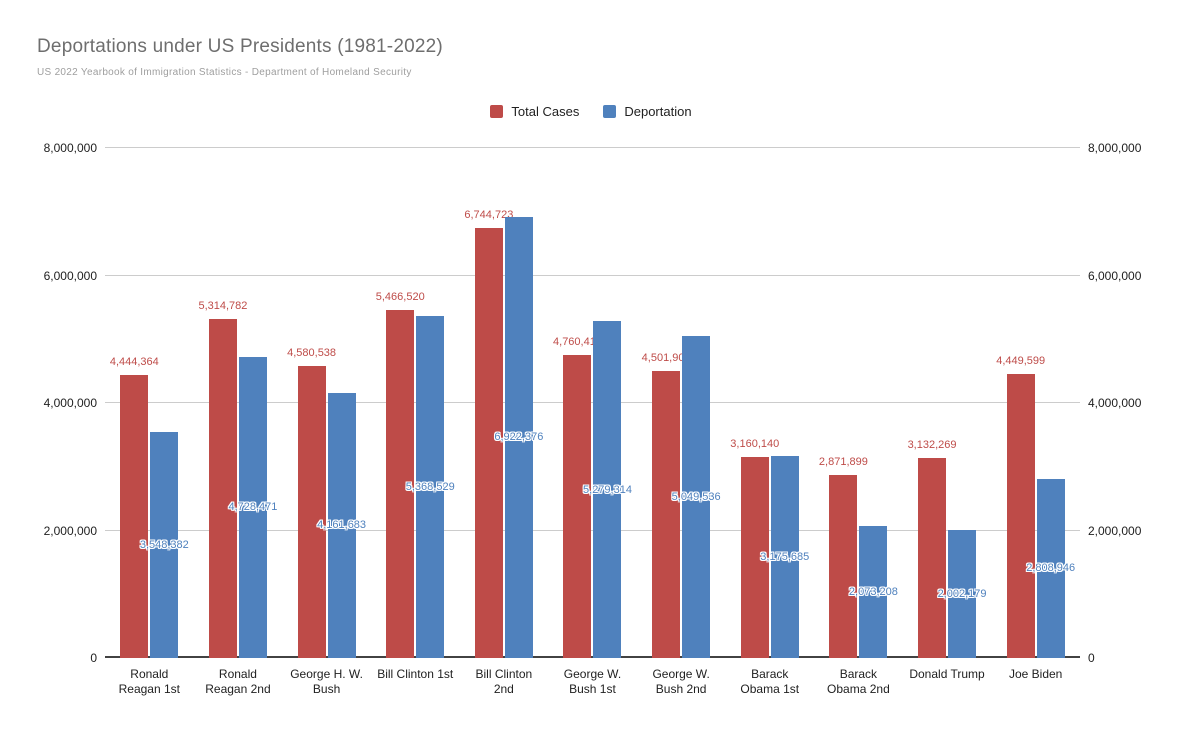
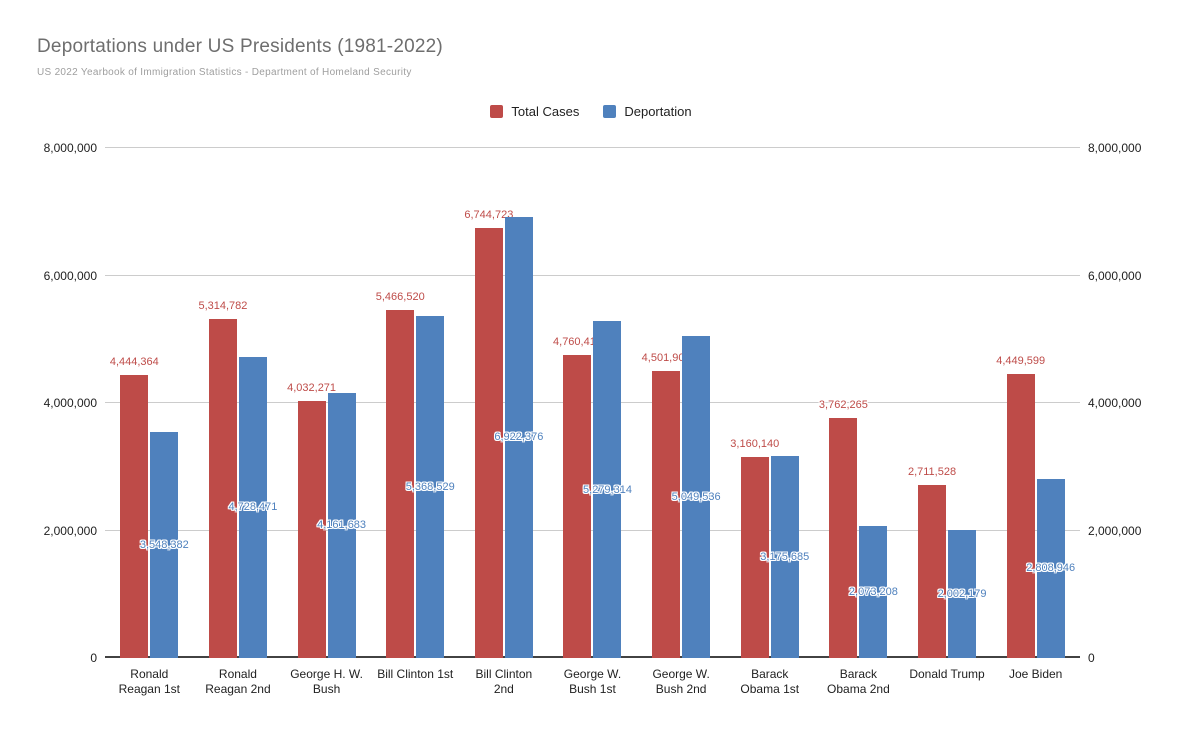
Total Cases/George H. W. Bush: 4,580,538 -> 4,032,271
Total Cases/Barack Obama 2nd: 2,871,899 -> 3,762,265
Total Cases/Donald Trump: 3,132,269 -> 2,711,528
